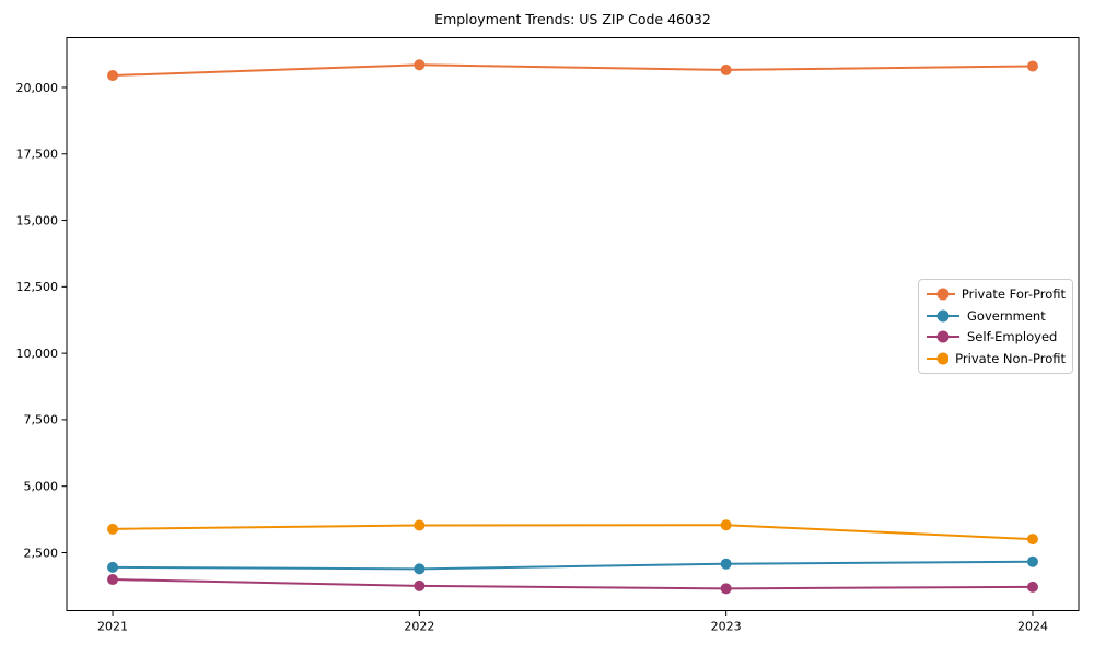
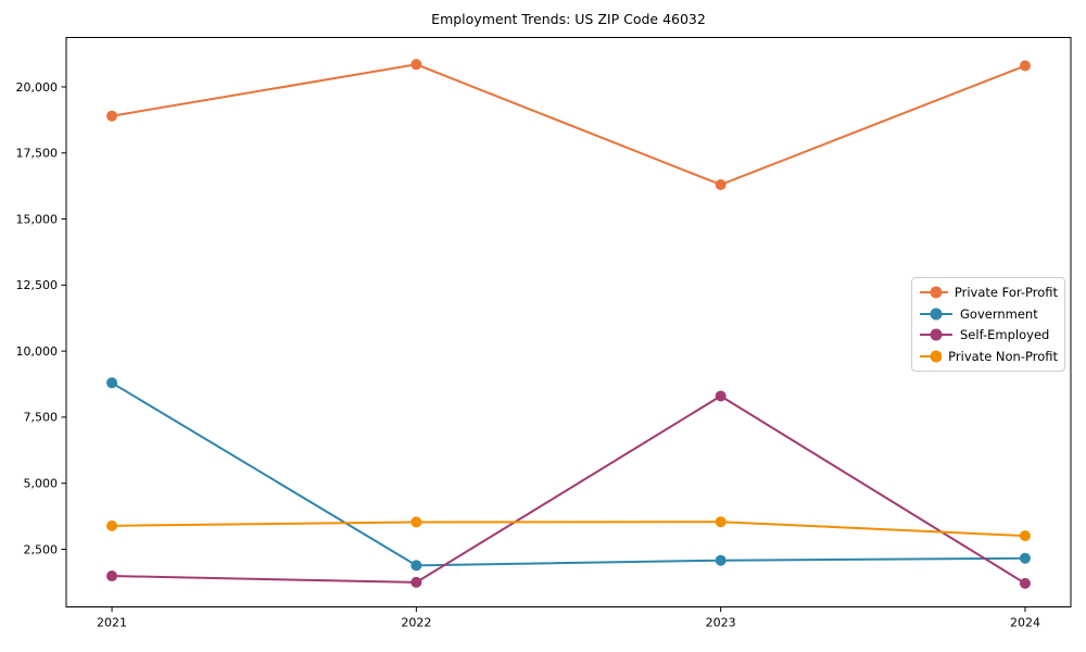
Private For-Profit/2021: 20400 -> 18900
Government/2021: 2000 -> 8800
Private For-Profit/2023: 20700 -> 16300
Self-Employed/2023: 1200 -> 8300
